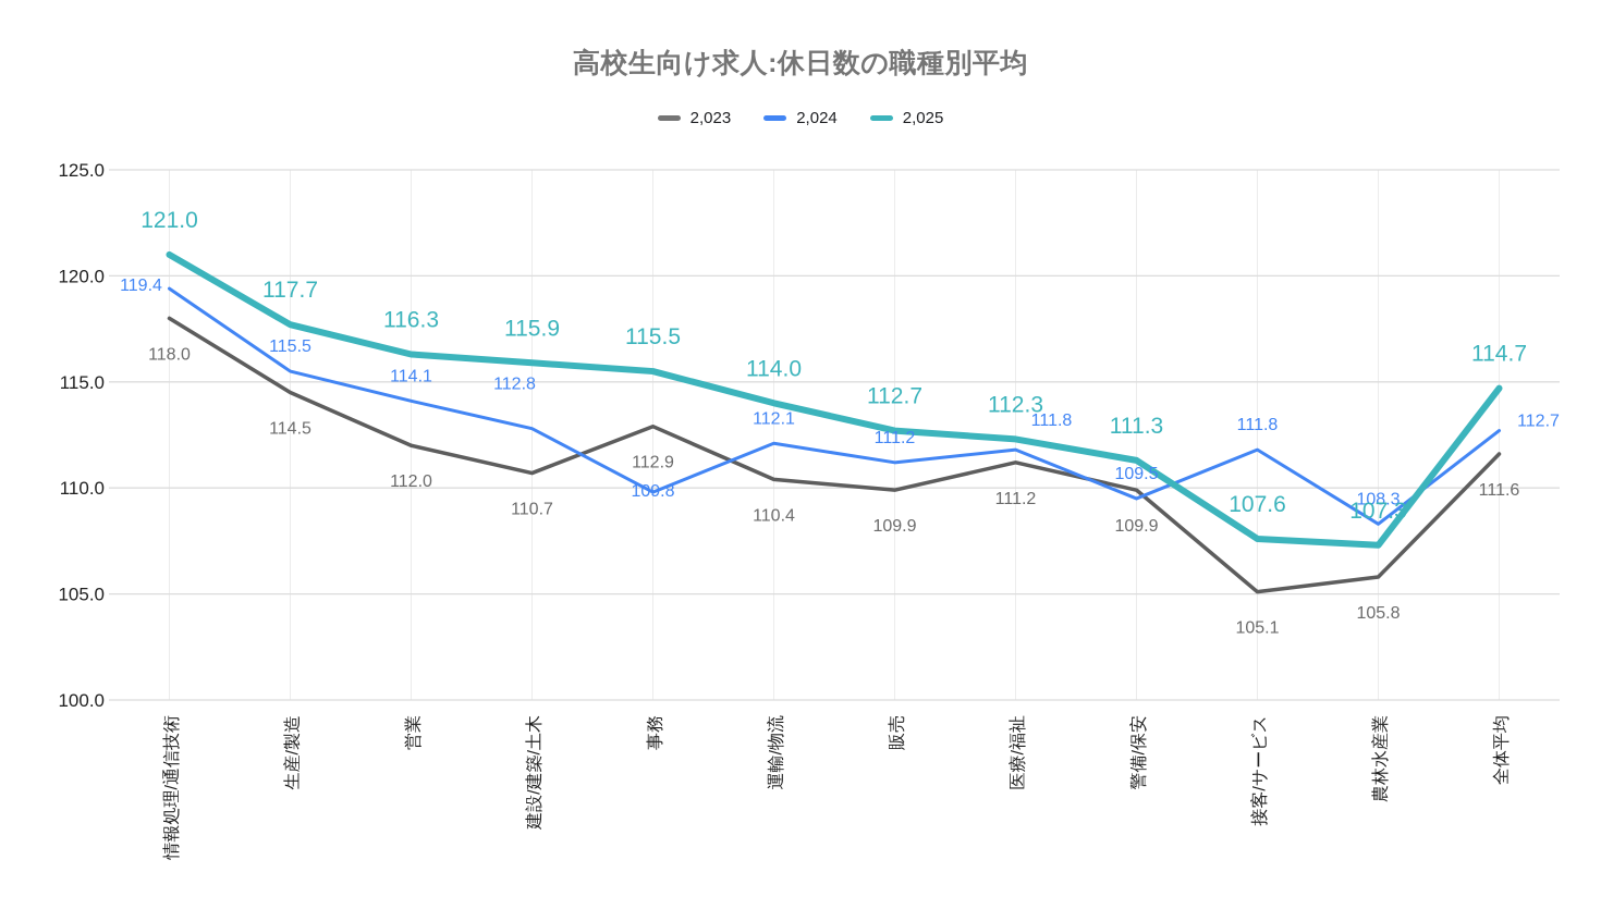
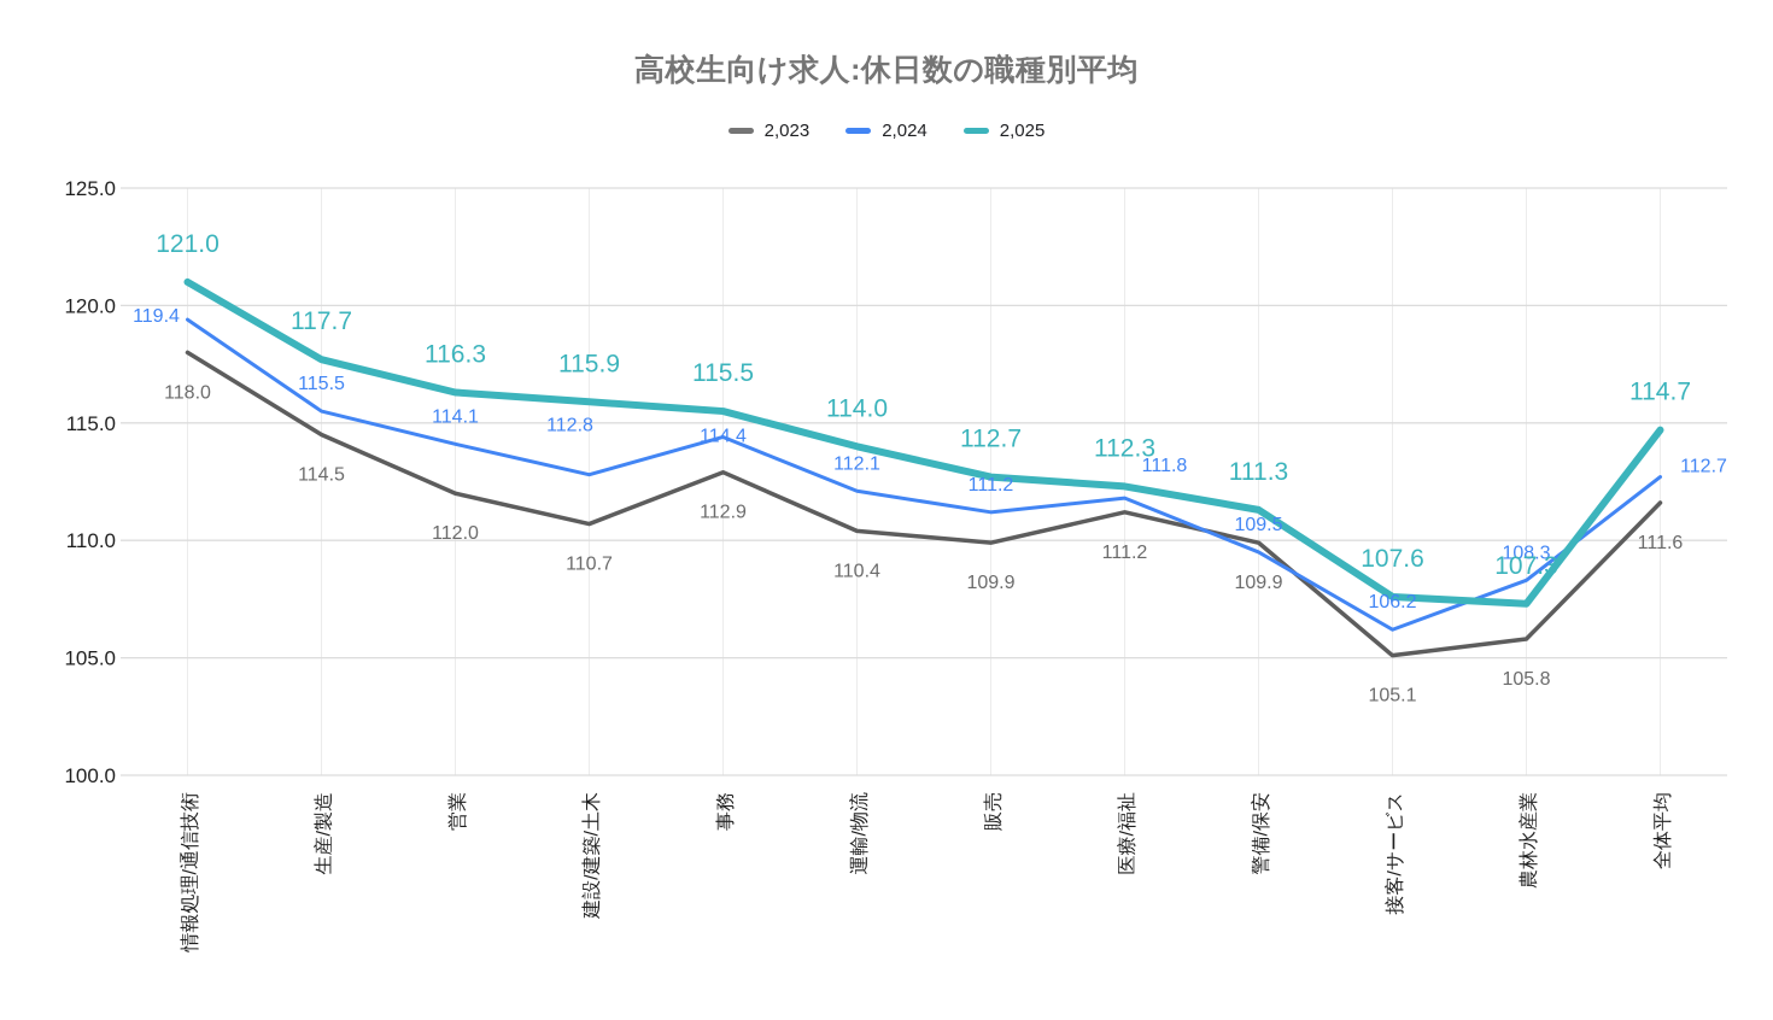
2,024/事務: 109.8 -> 114.4
2,024/接客/サービス: 111.8 -> 106.2
